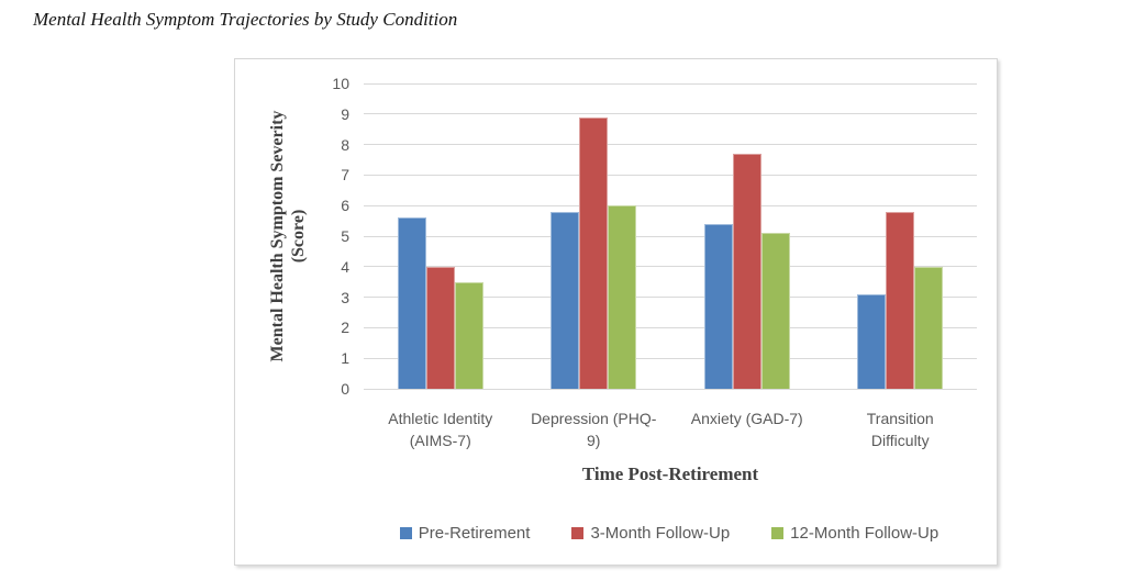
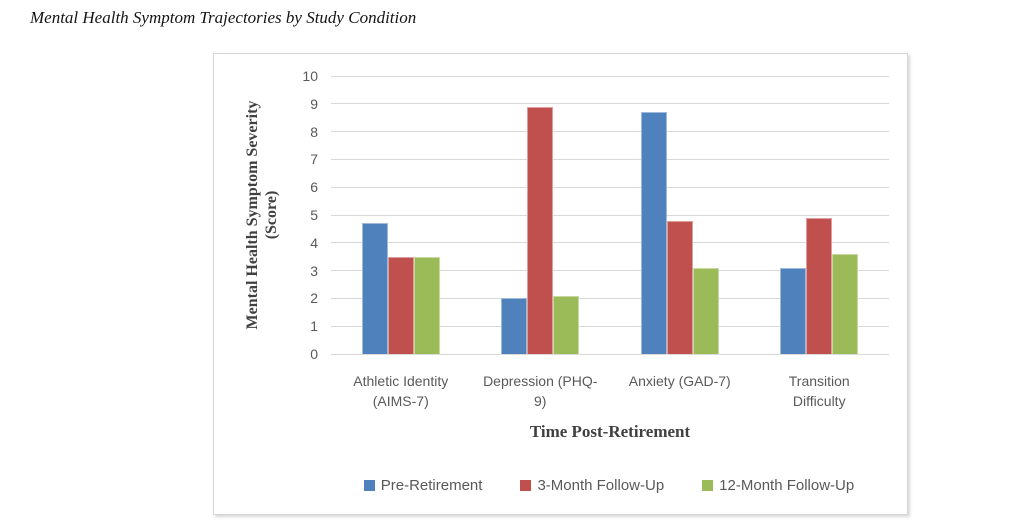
Pre-Retirement/Athletic Identity (AIMS-7): 5.6 -> 4.7
3-Month Follow-Up/Athletic Identity (AIMS-7): 4.0 -> 3.5
Pre-Retirement/Depression (PHQ-9): 5.8 -> 2.0
12-Month Follow-Up/Depression (PHQ-9): 6.0 -> 2.1
Pre-Retirement/Anxiety (GAD-7): 5.4 -> 8.7
3-Month Follow-Up/Anxiety (GAD-7): 7.7 -> 4.8
12-Month Follow-Up/Anxiety (GAD-7): 5.1 -> 3.1
3-Month Follow-Up/Transition Difficulty: 5.8 -> 4.9
12-Month Follow-Up/Transition Difficulty: 4.0 -> 3.6
